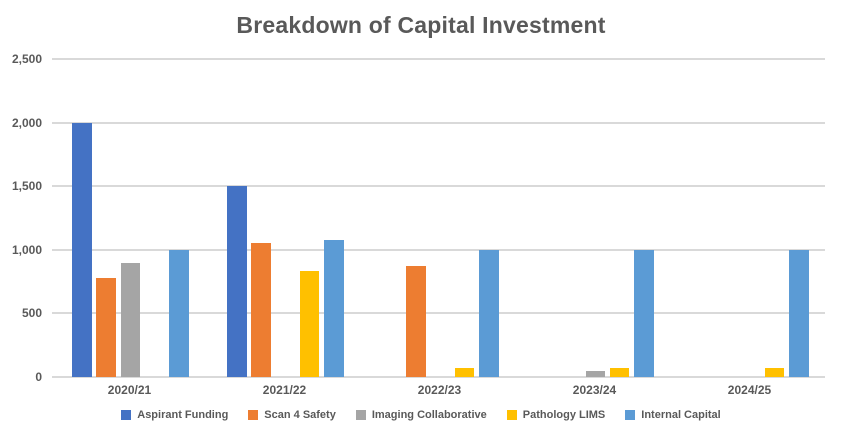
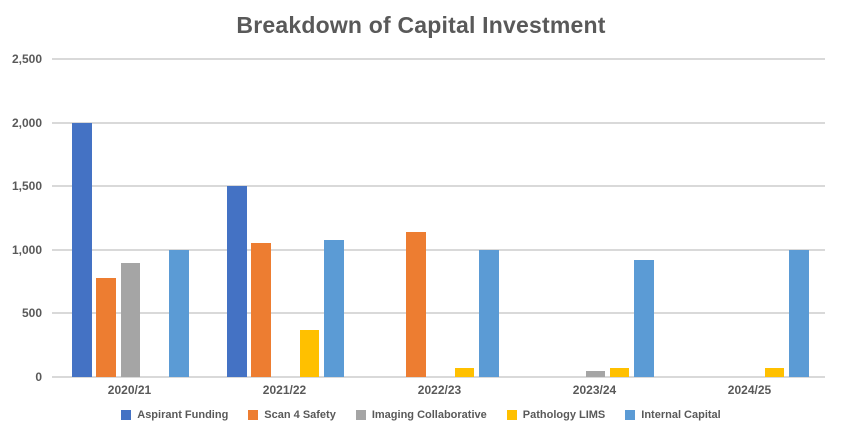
Pathology LIMS/2021/22: 830 -> 370
Scan 4 Safety/2022/23: 870 -> 1140
Internal Capital/2023/24: 1000 -> 920
